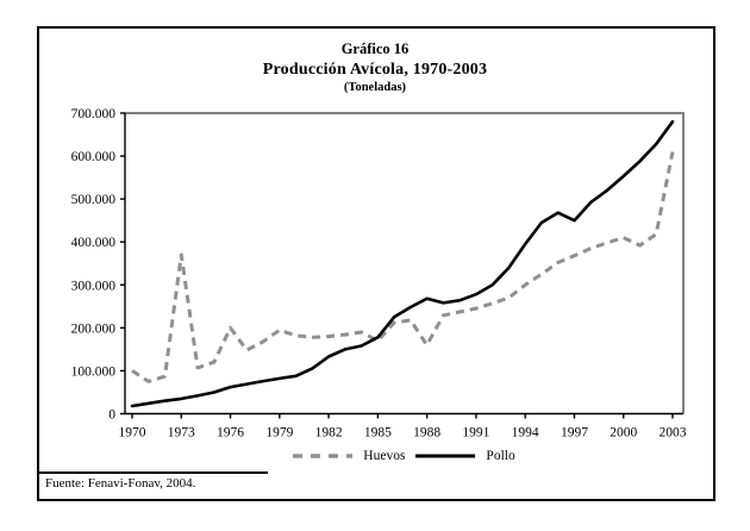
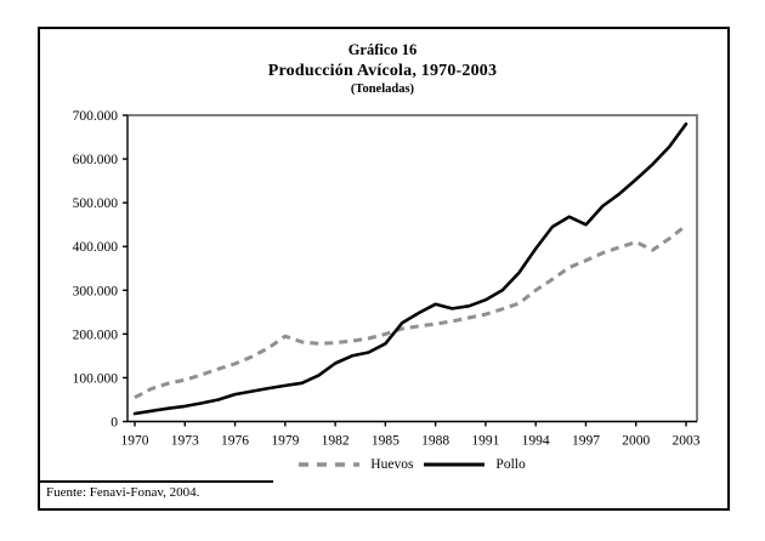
Huevos/1970: 100000 -> 60000
Huevos/1973: 370000 -> 100000
Huevos/1976: 200000 -> 130000
Huevos/1985: 170000 -> 200000
Huevos/1988: 160000 -> 220000
Huevos/2003: 610000 -> 450000
